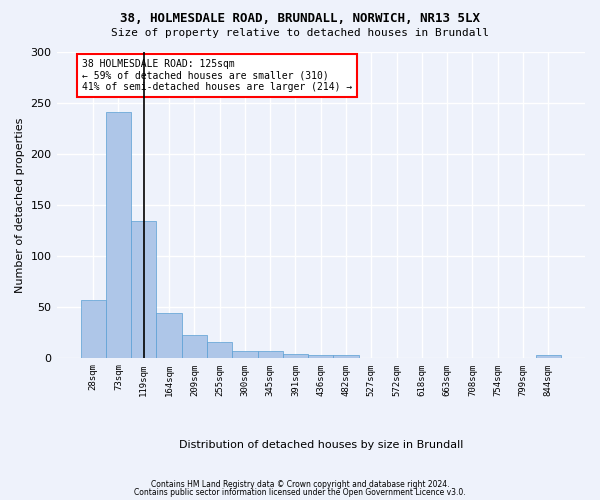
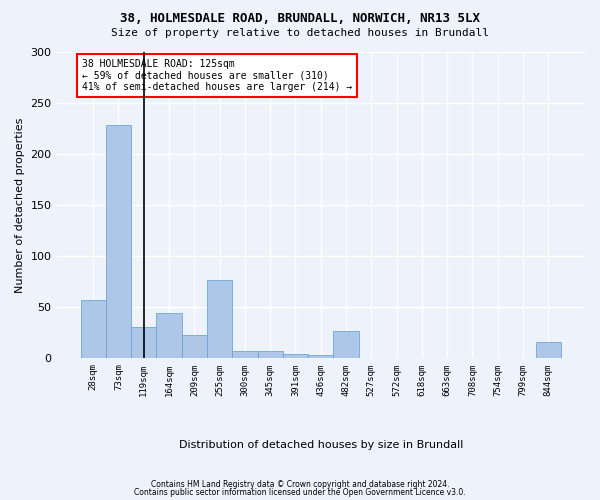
73sqm: 241 -> 228
119sqm: 134 -> 31
255sqm: 16 -> 77
482sqm: 3 -> 27
844sqm: 3 -> 16
